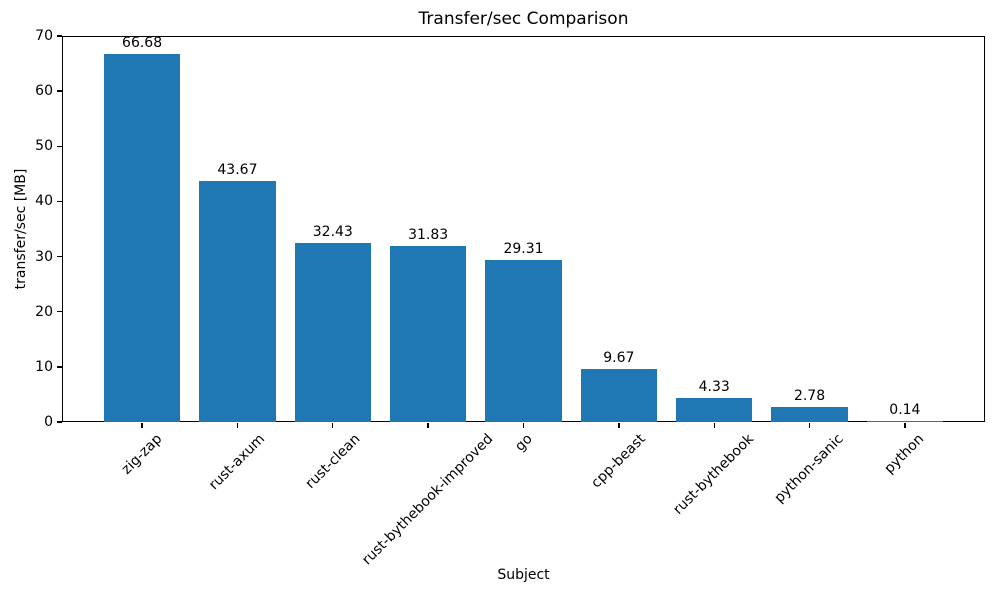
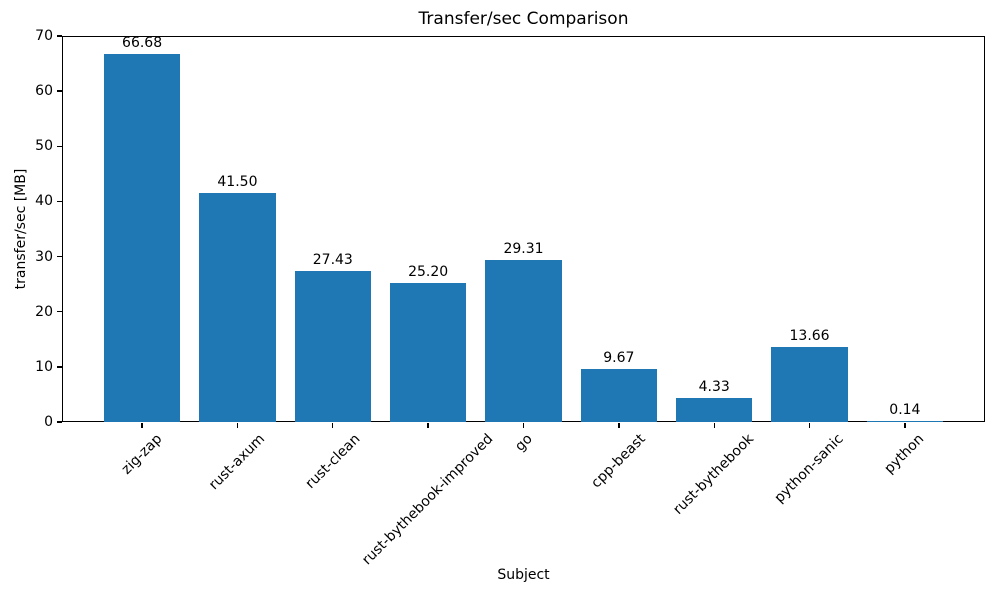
rust-axum: 43.67 -> 41.50
rust-clean: 32.43 -> 27.43
rust-bythebook-improved: 31.83 -> 25.20
python-sanic: 2.78 -> 13.66
